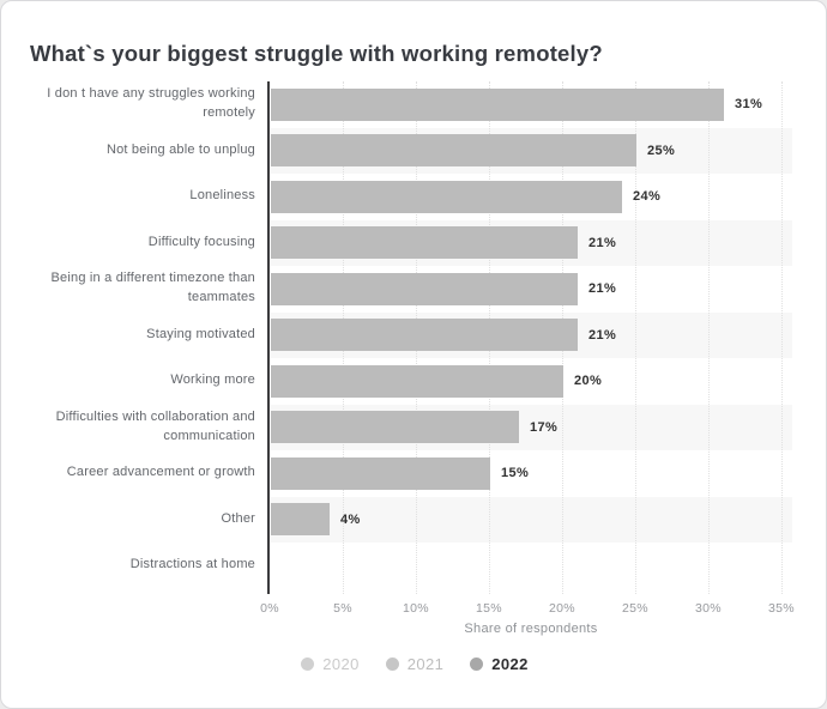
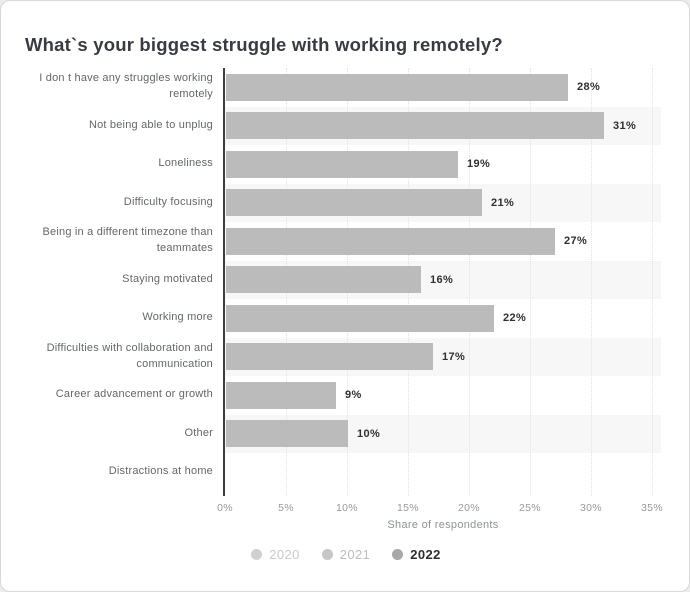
I don t have any struggles working remotely: 31% -> 28%
Not being able to unplug: 25% -> 31%
Loneliness: 24% -> 19%
Being in a different timezone than teammates: 21% -> 27%
Staying motivated: 21% -> 16%
Working more: 20% -> 22%
Career advancement or growth: 15% -> 9%
Other: 4% -> 10%
